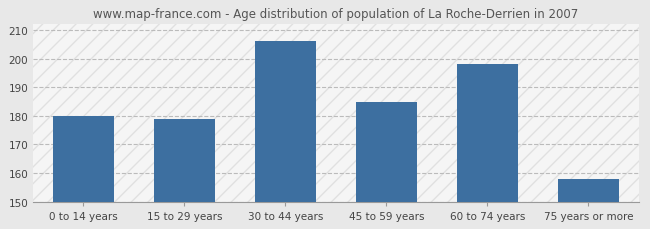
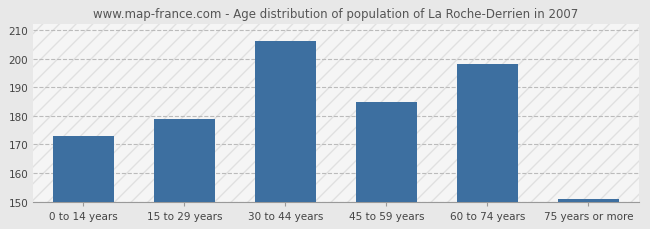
0 to 14 years: 180 -> 173
75 years or more: 158 -> 151
